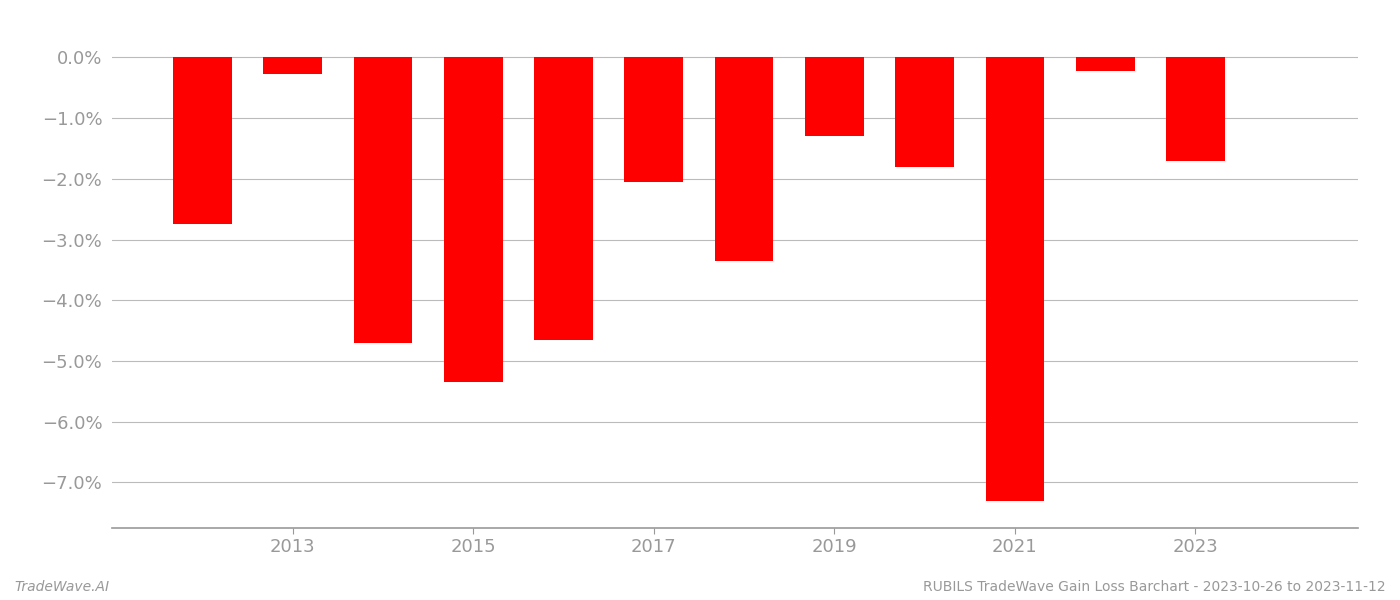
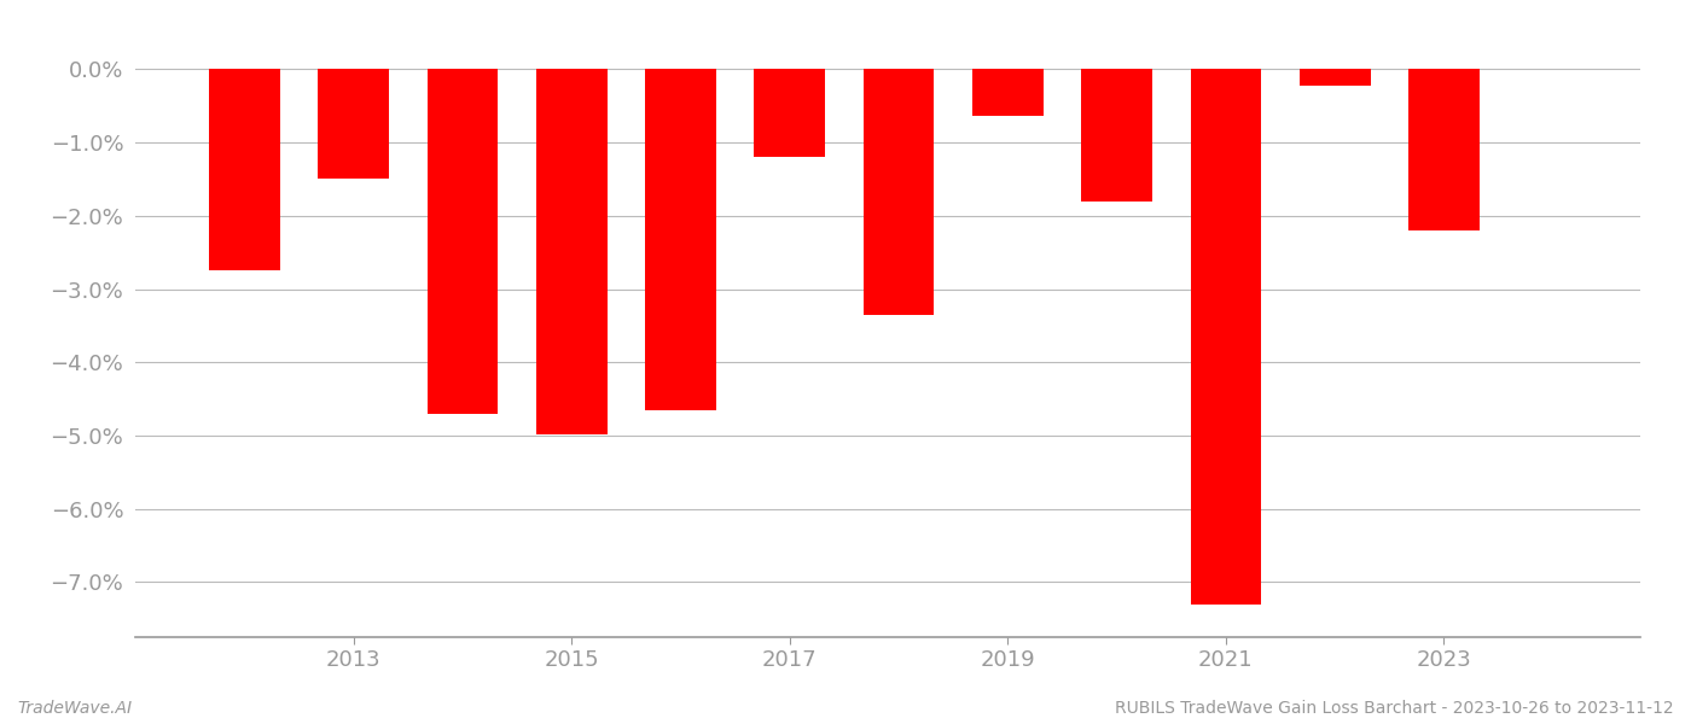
2013: -0.28% -> -1.50%
2015: -5.35% -> -4.98%
2017: -2.05% -> -1.20%
2019: -1.30% -> -0.64%
2023: -1.70% -> -2.20%
